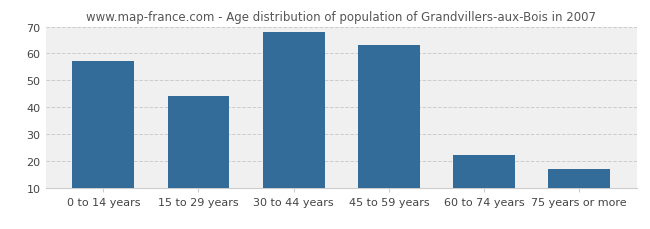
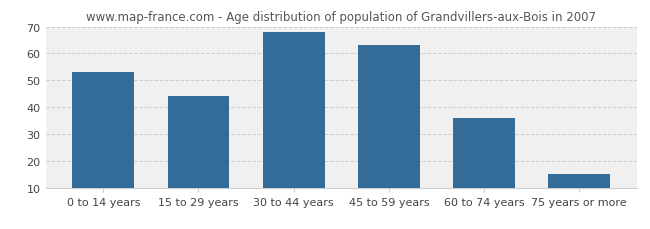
0 to 14 years: 57 -> 53
60 to 74 years: 22 -> 36
75 years or more: 17 -> 15
